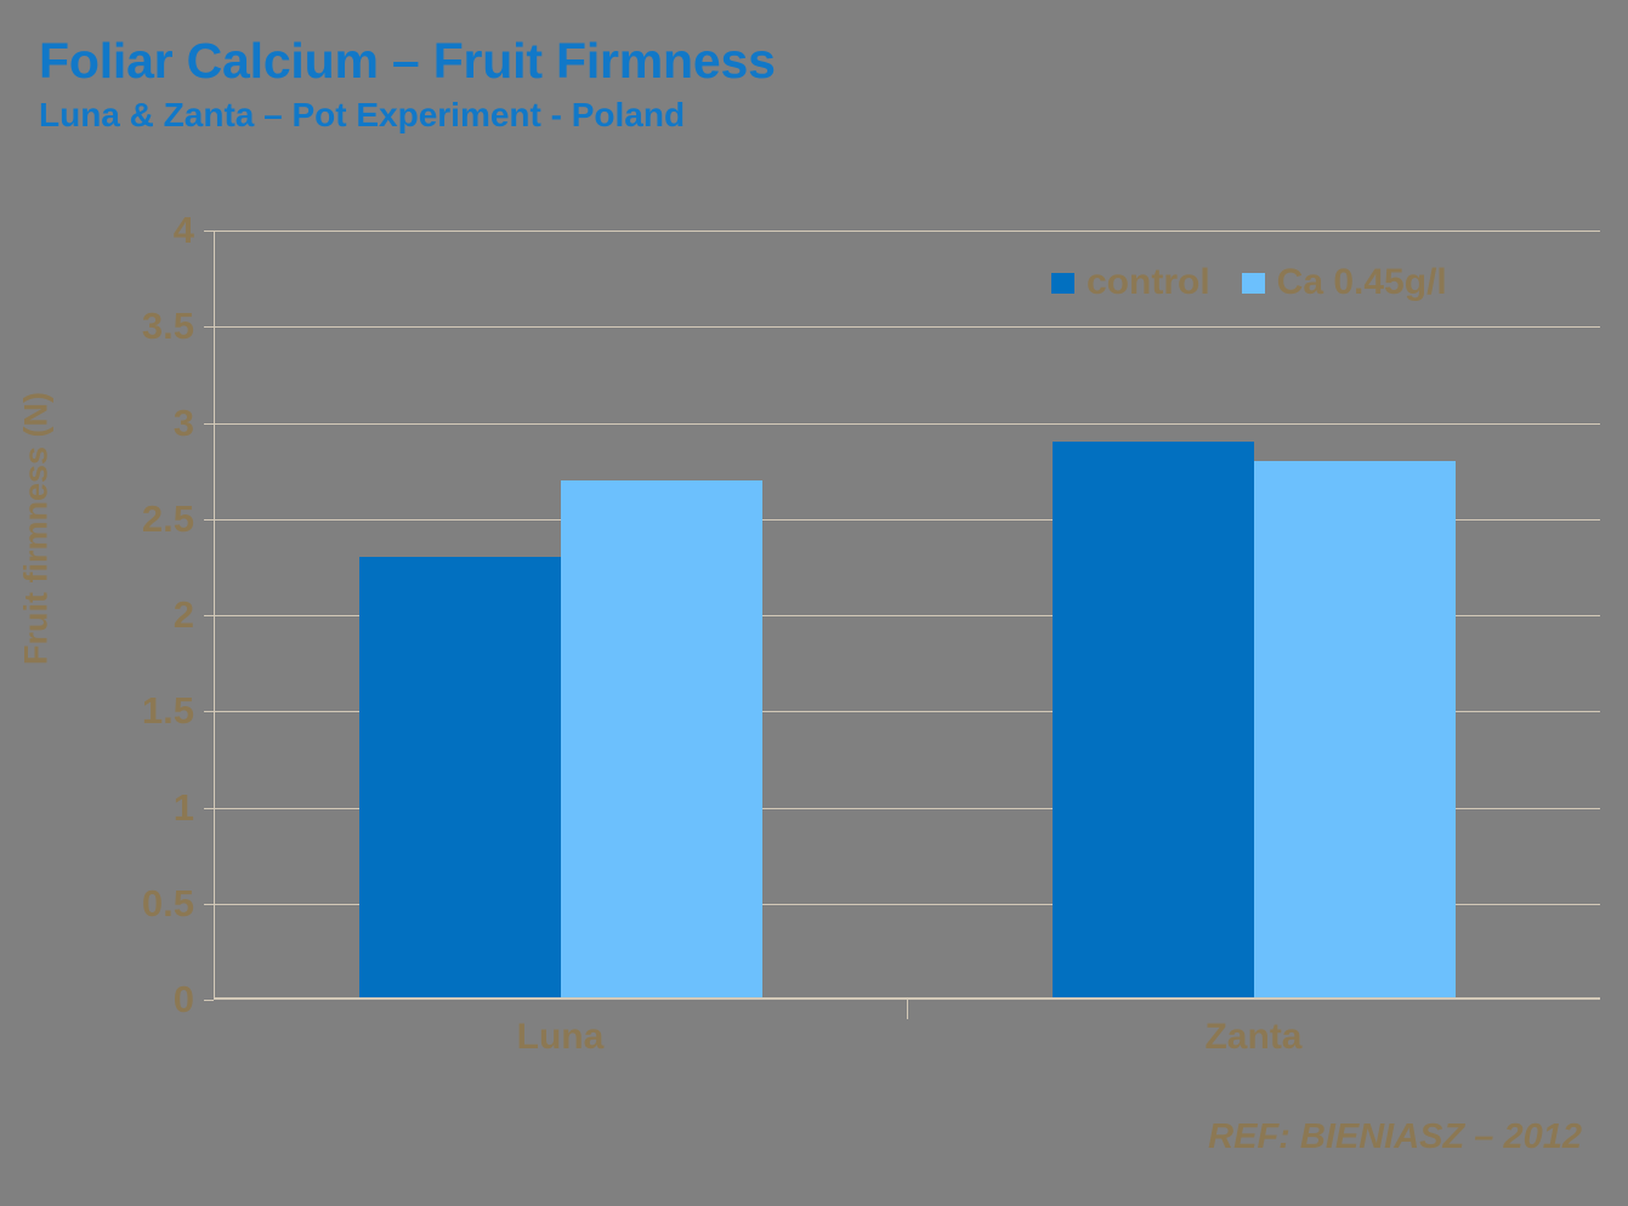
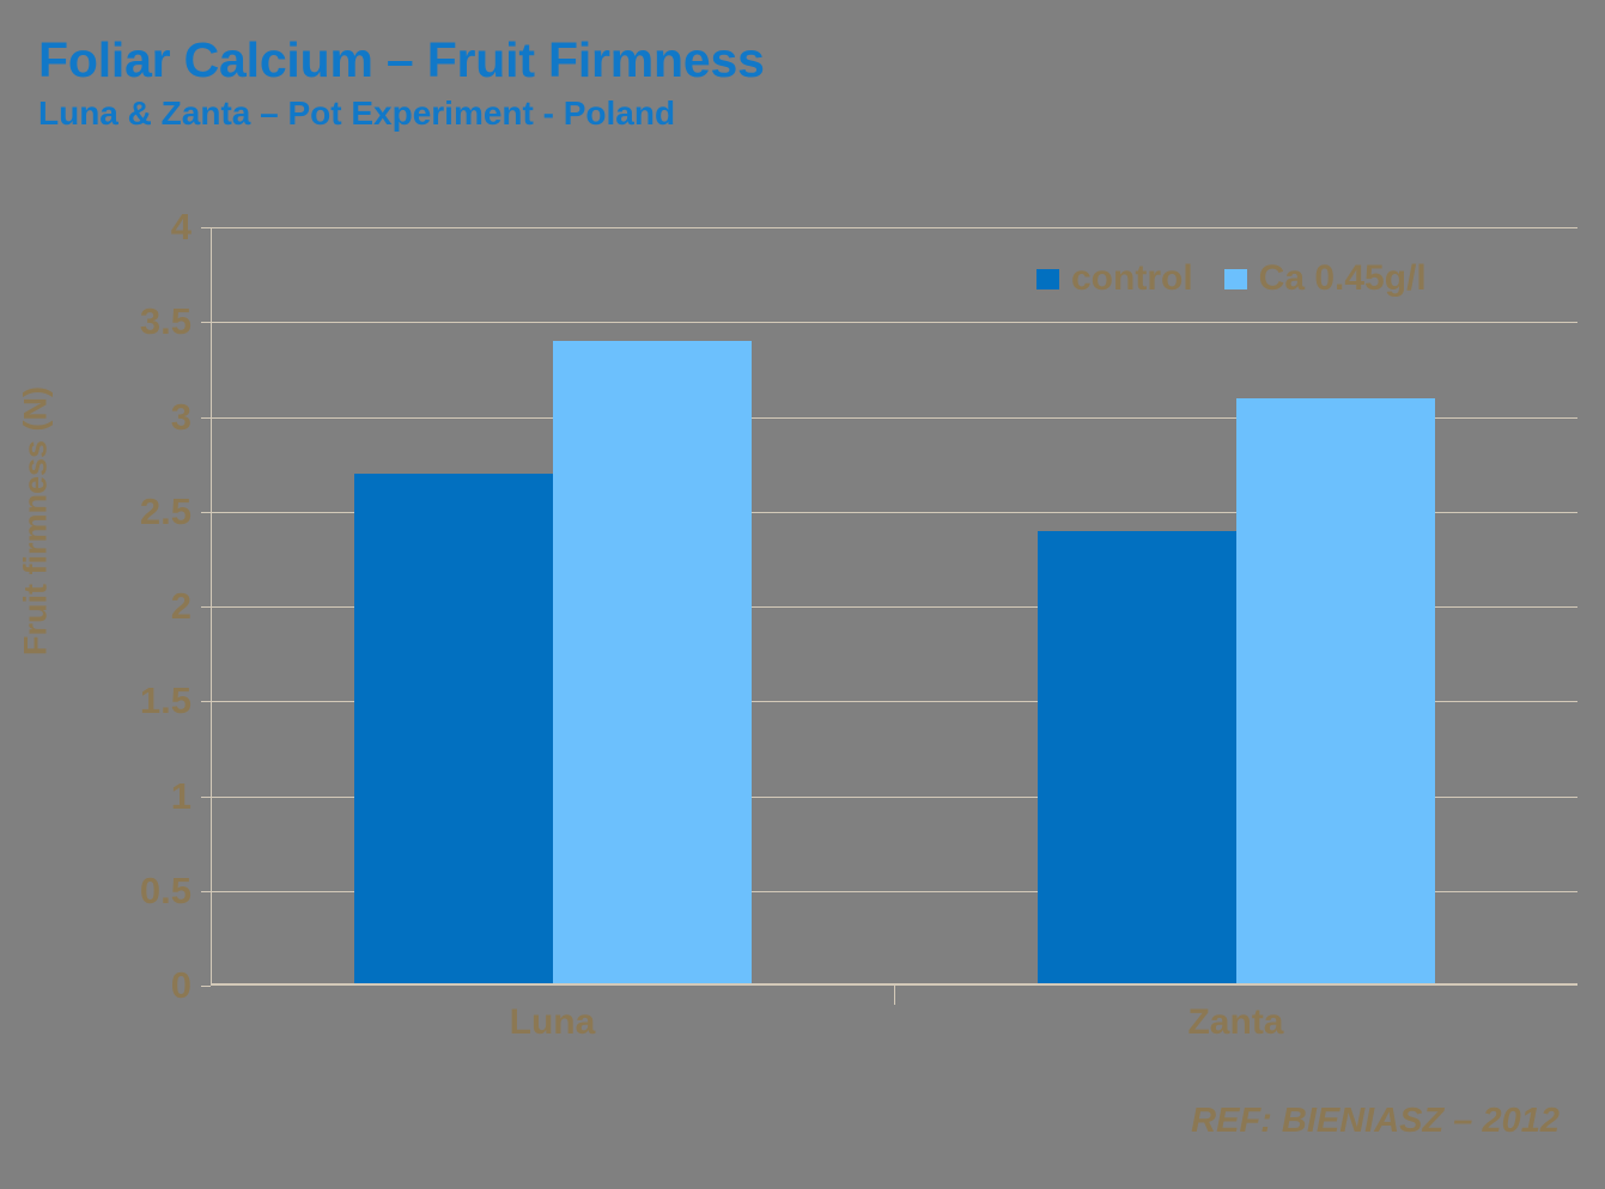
control/Luna: 2.3 -> 2.7
Ca 0.45g/l/Luna: 2.7 -> 3.4
control/Zanta: 2.9 -> 2.4
Ca 0.45g/l/Zanta: 2.8 -> 3.1
